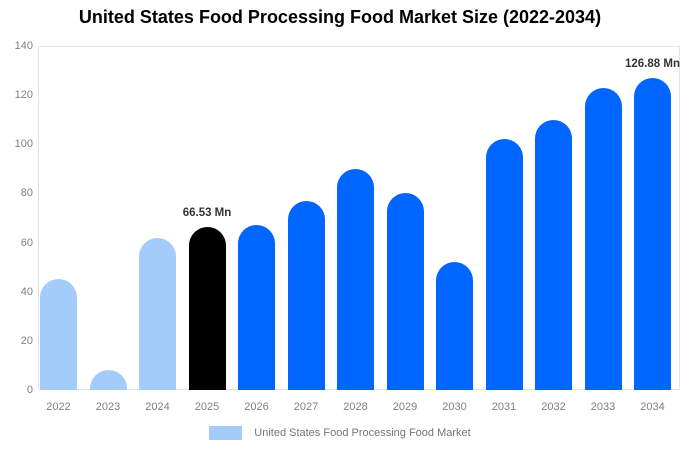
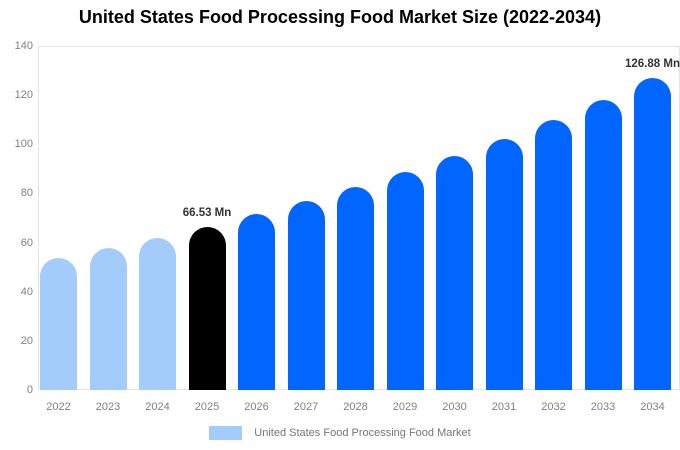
2022: 45 -> 54
2023: 8 -> 58
2026: 67 -> 71
2028: 90 -> 82
2029: 80 -> 89
2030: 52 -> 95
2033: 123 -> 118
